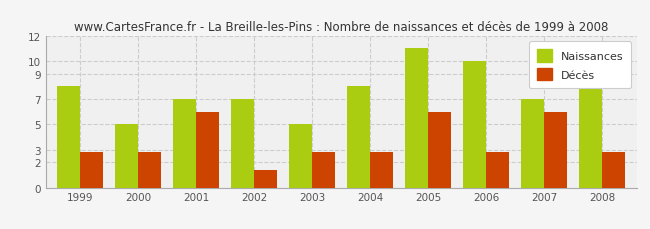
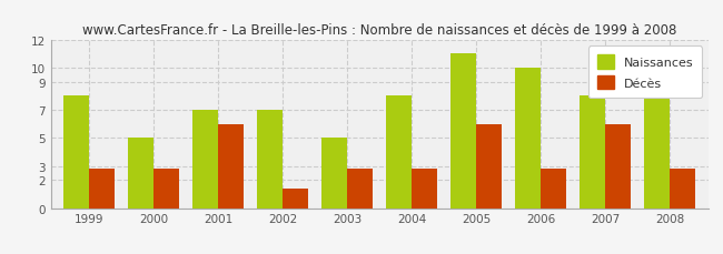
Naissances/2007: 7 -> 8
